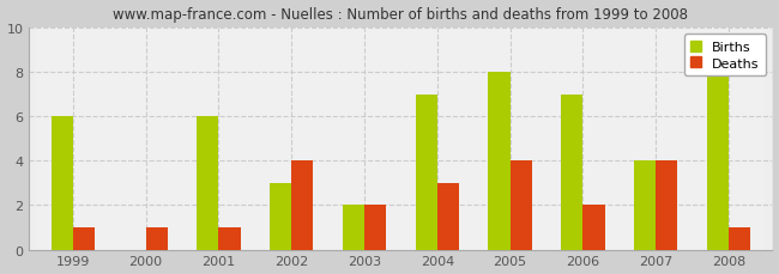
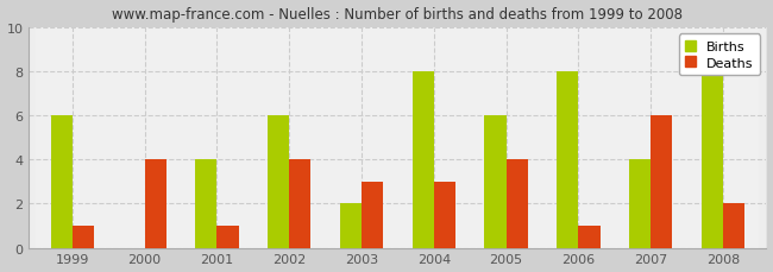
Deaths/2000: 1 -> 4
Births/2001: 6 -> 4
Births/2002: 3 -> 6
Deaths/2003: 2 -> 3
Births/2004: 7 -> 8
Births/2005: 8 -> 6
Births/2006: 7 -> 8
Deaths/2006: 2 -> 1
Deaths/2007: 4 -> 6
Deaths/2008: 1 -> 2
